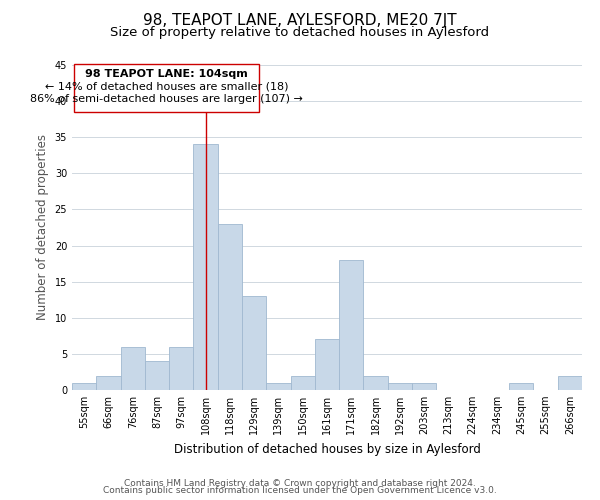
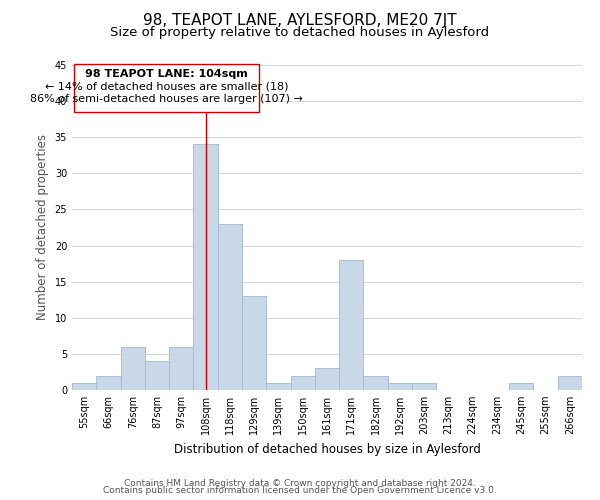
161sqm: 7 -> 3
